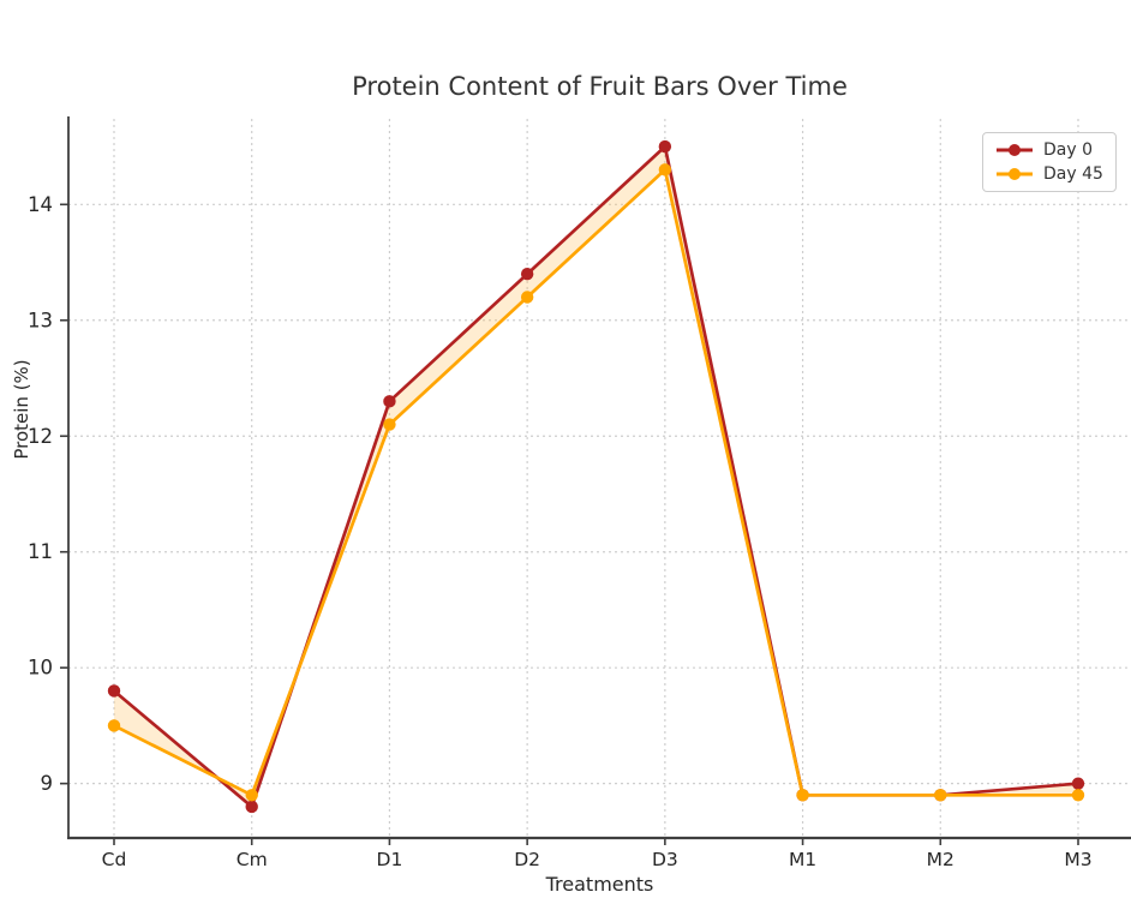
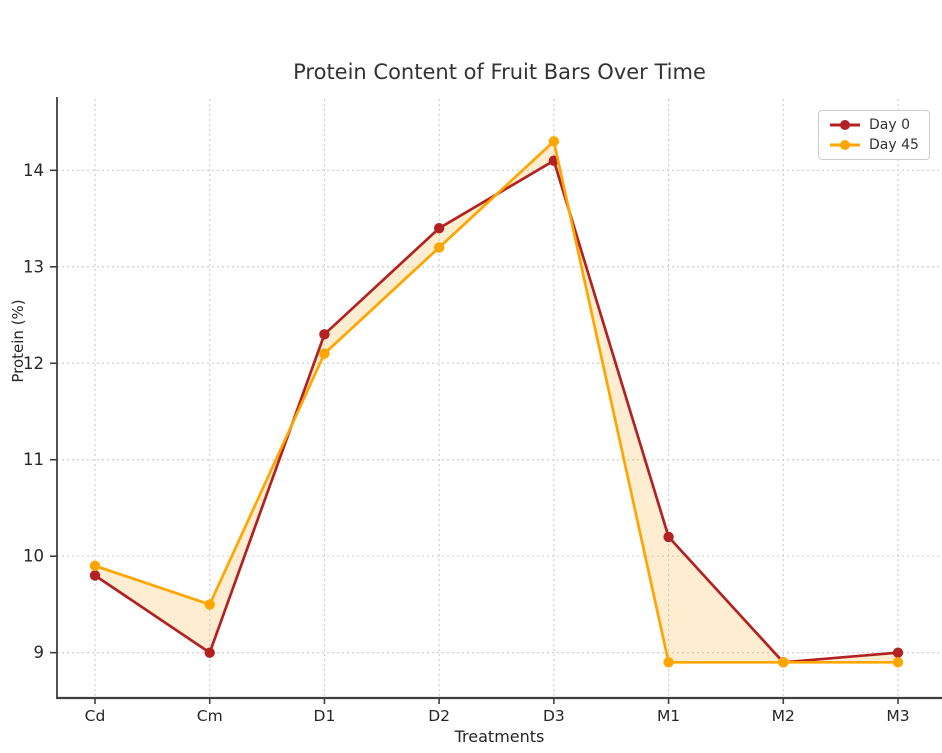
Day 45/Cd: 9.5 -> 9.9
Day 0/Cm: 8.8 -> 9.0
Day 45/Cm: 8.9 -> 9.5
Day 0/D3: 14.5 -> 14.1
Day 0/M1: 8.9 -> 10.2
